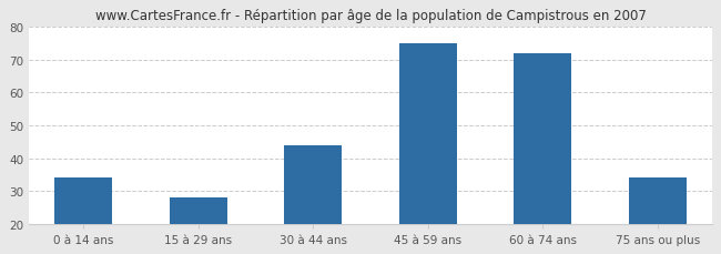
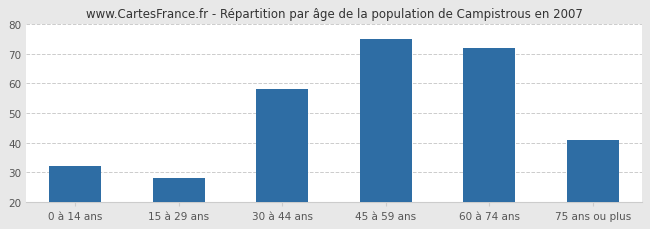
0 à 14 ans: 34 -> 32
30 à 44 ans: 44 -> 58
75 ans ou plus: 34 -> 41
